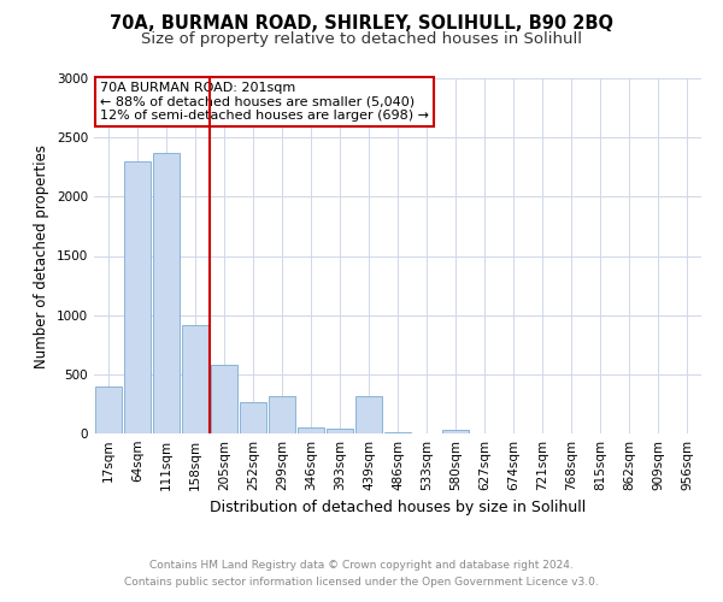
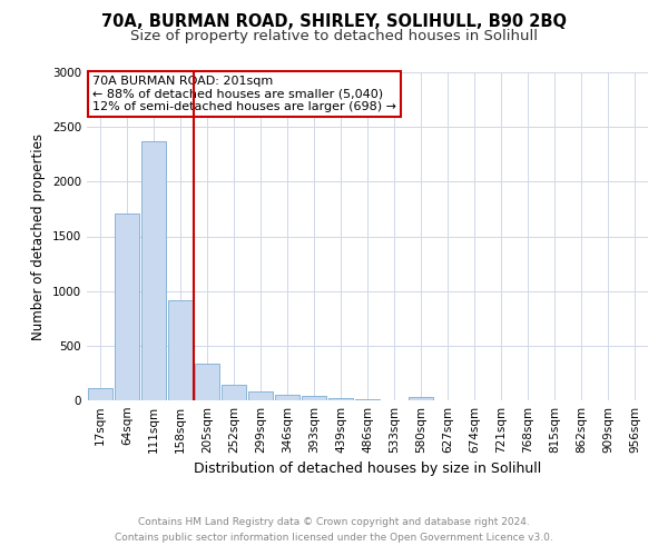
17sqm: 400 -> 110
64sqm: 2300 -> 1710
205sqm: 580 -> 340
252sqm: 260 -> 140
299sqm: 320 -> 80
439sqm: 320 -> 20
